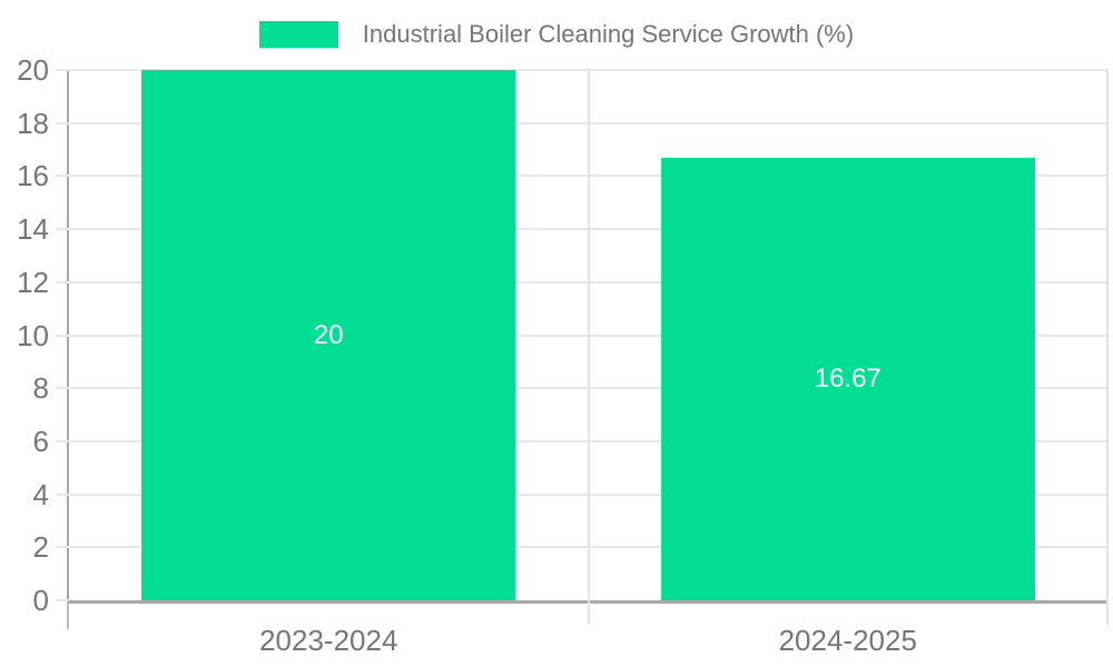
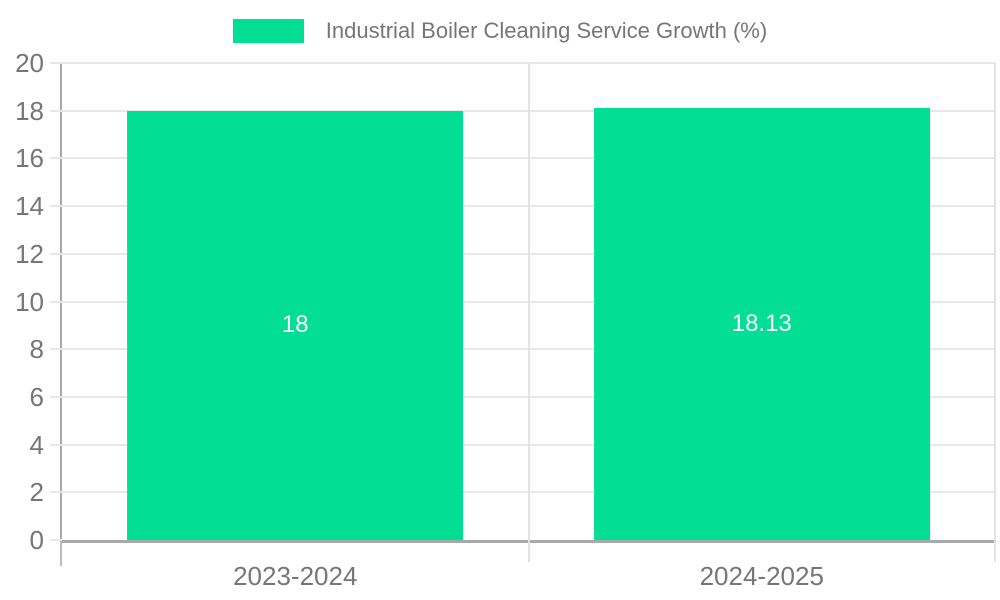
2023-2024: 20 -> 18
2024-2025: 16.67 -> 18.13
